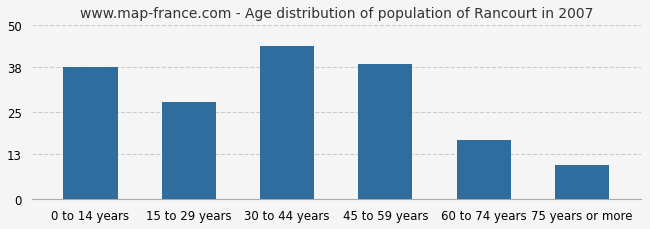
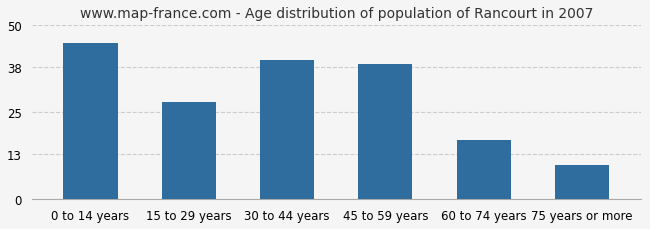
0 to 14 years: 38 -> 45
30 to 44 years: 44 -> 40
